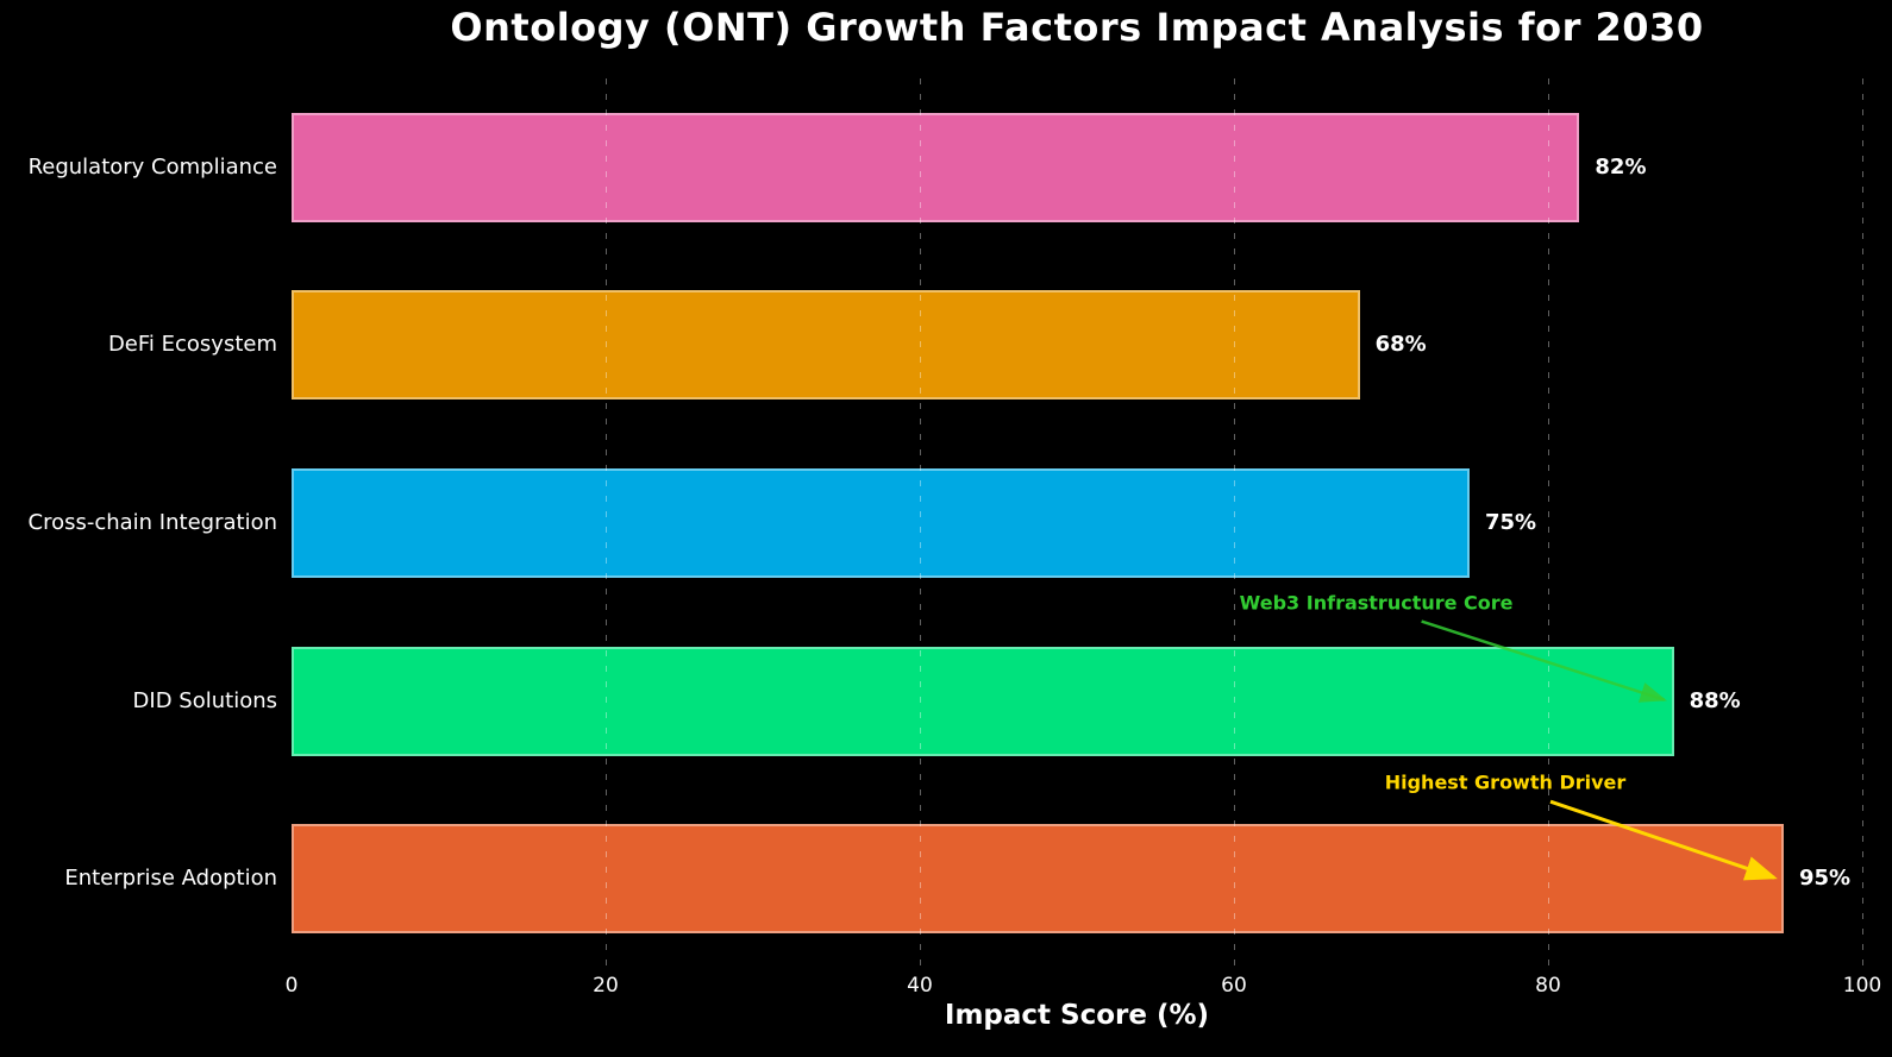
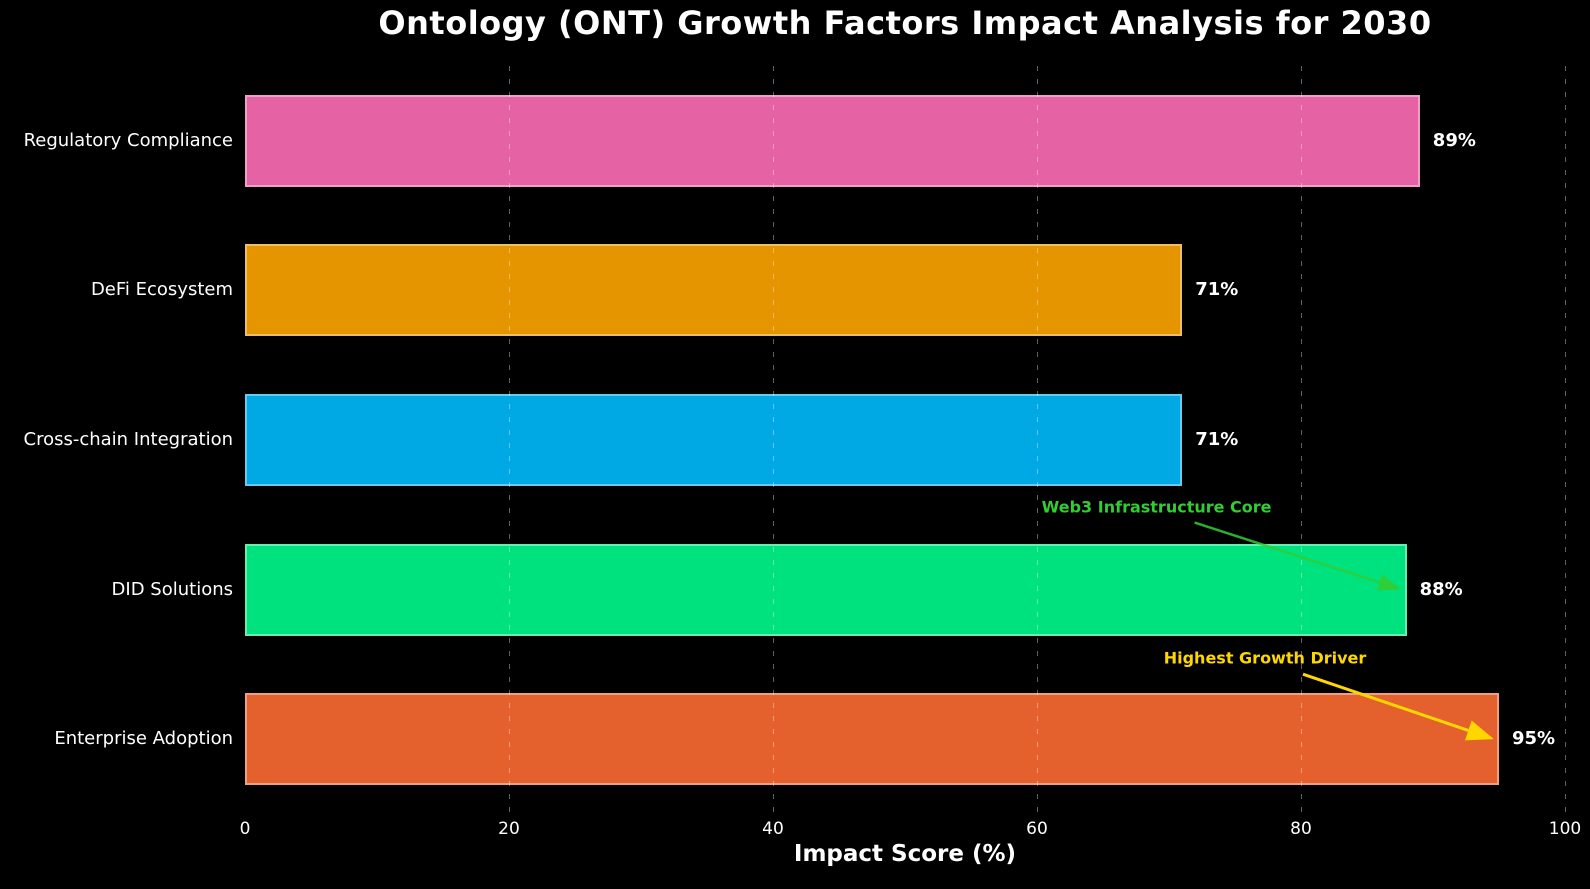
Regulatory Compliance: 82% -> 89%
DeFi Ecosystem: 68% -> 71%
Cross-chain Integration: 75% -> 71%
